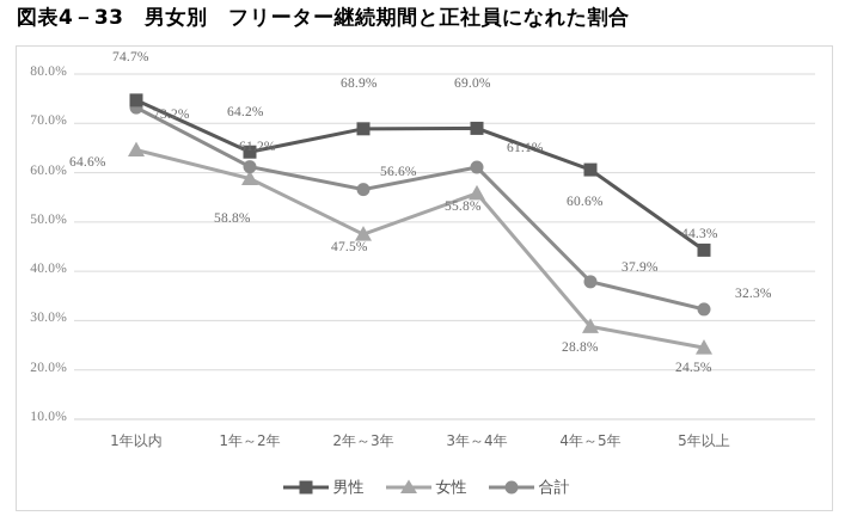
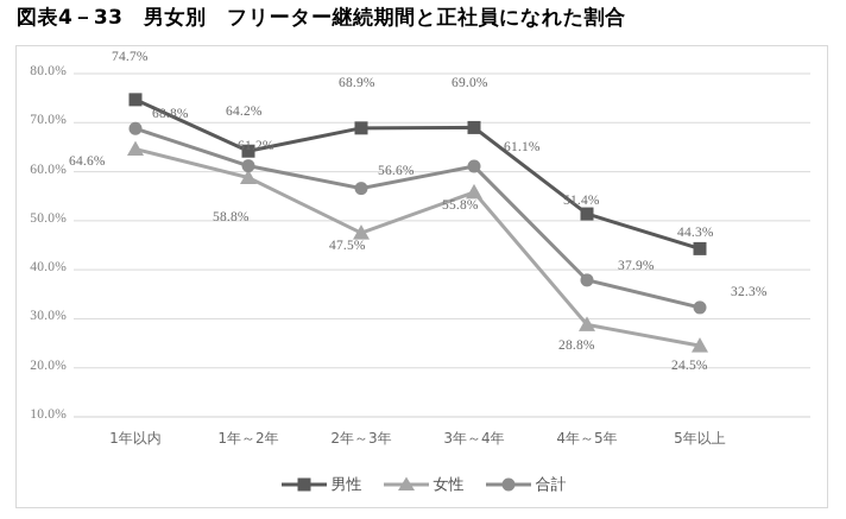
合計/1年以内: 73.2% -> 68.8%
男性/4年～5年: 60.6% -> 51.4%
